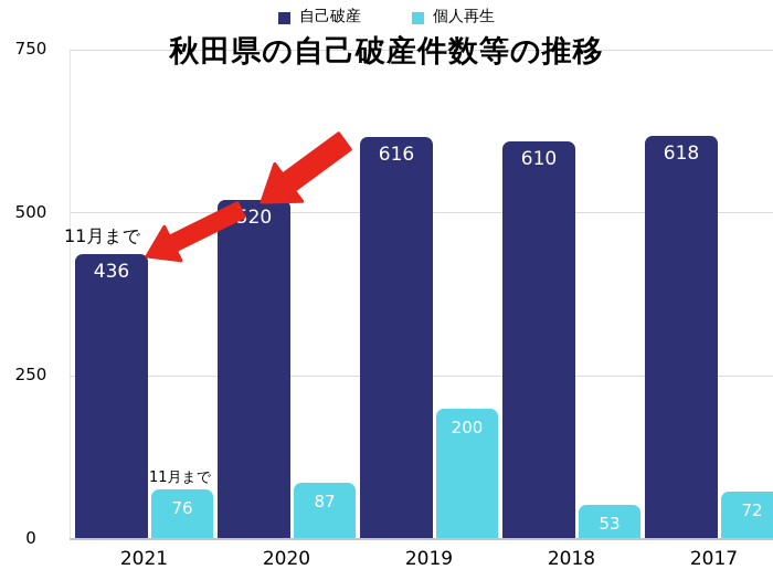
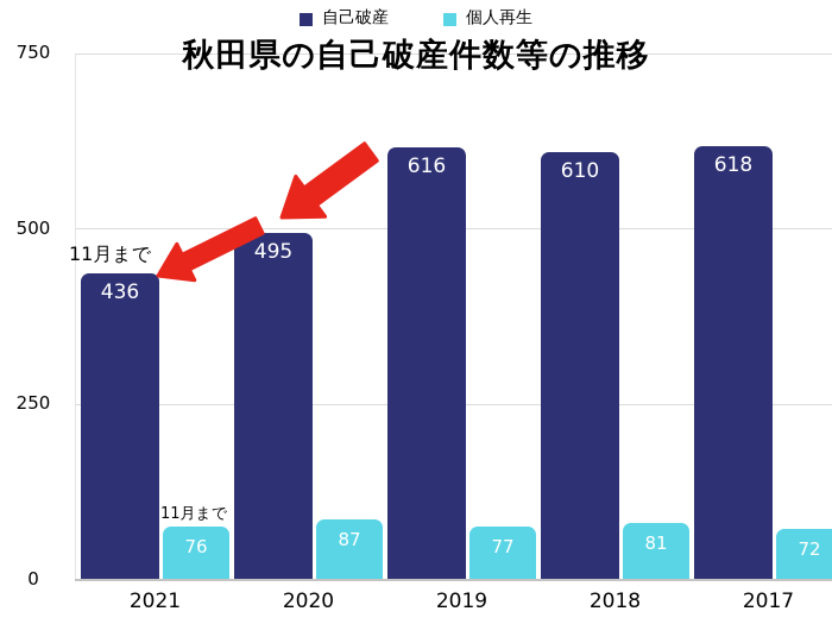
自己破産/2020: 520 -> 495
個人再生/2019: 200 -> 77
個人再生/2018: 53 -> 81
